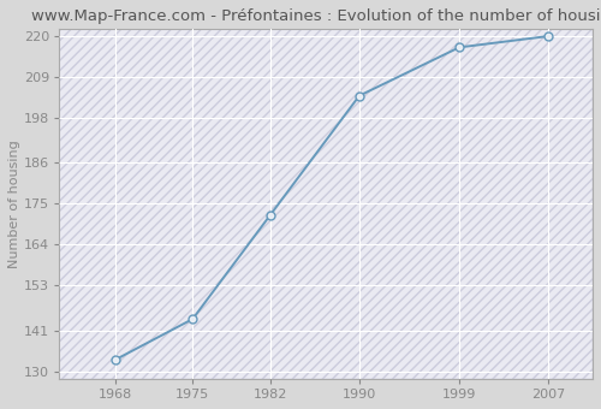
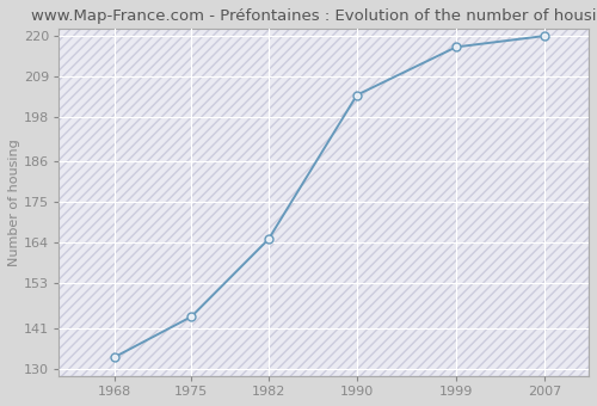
1982: 172 -> 165
